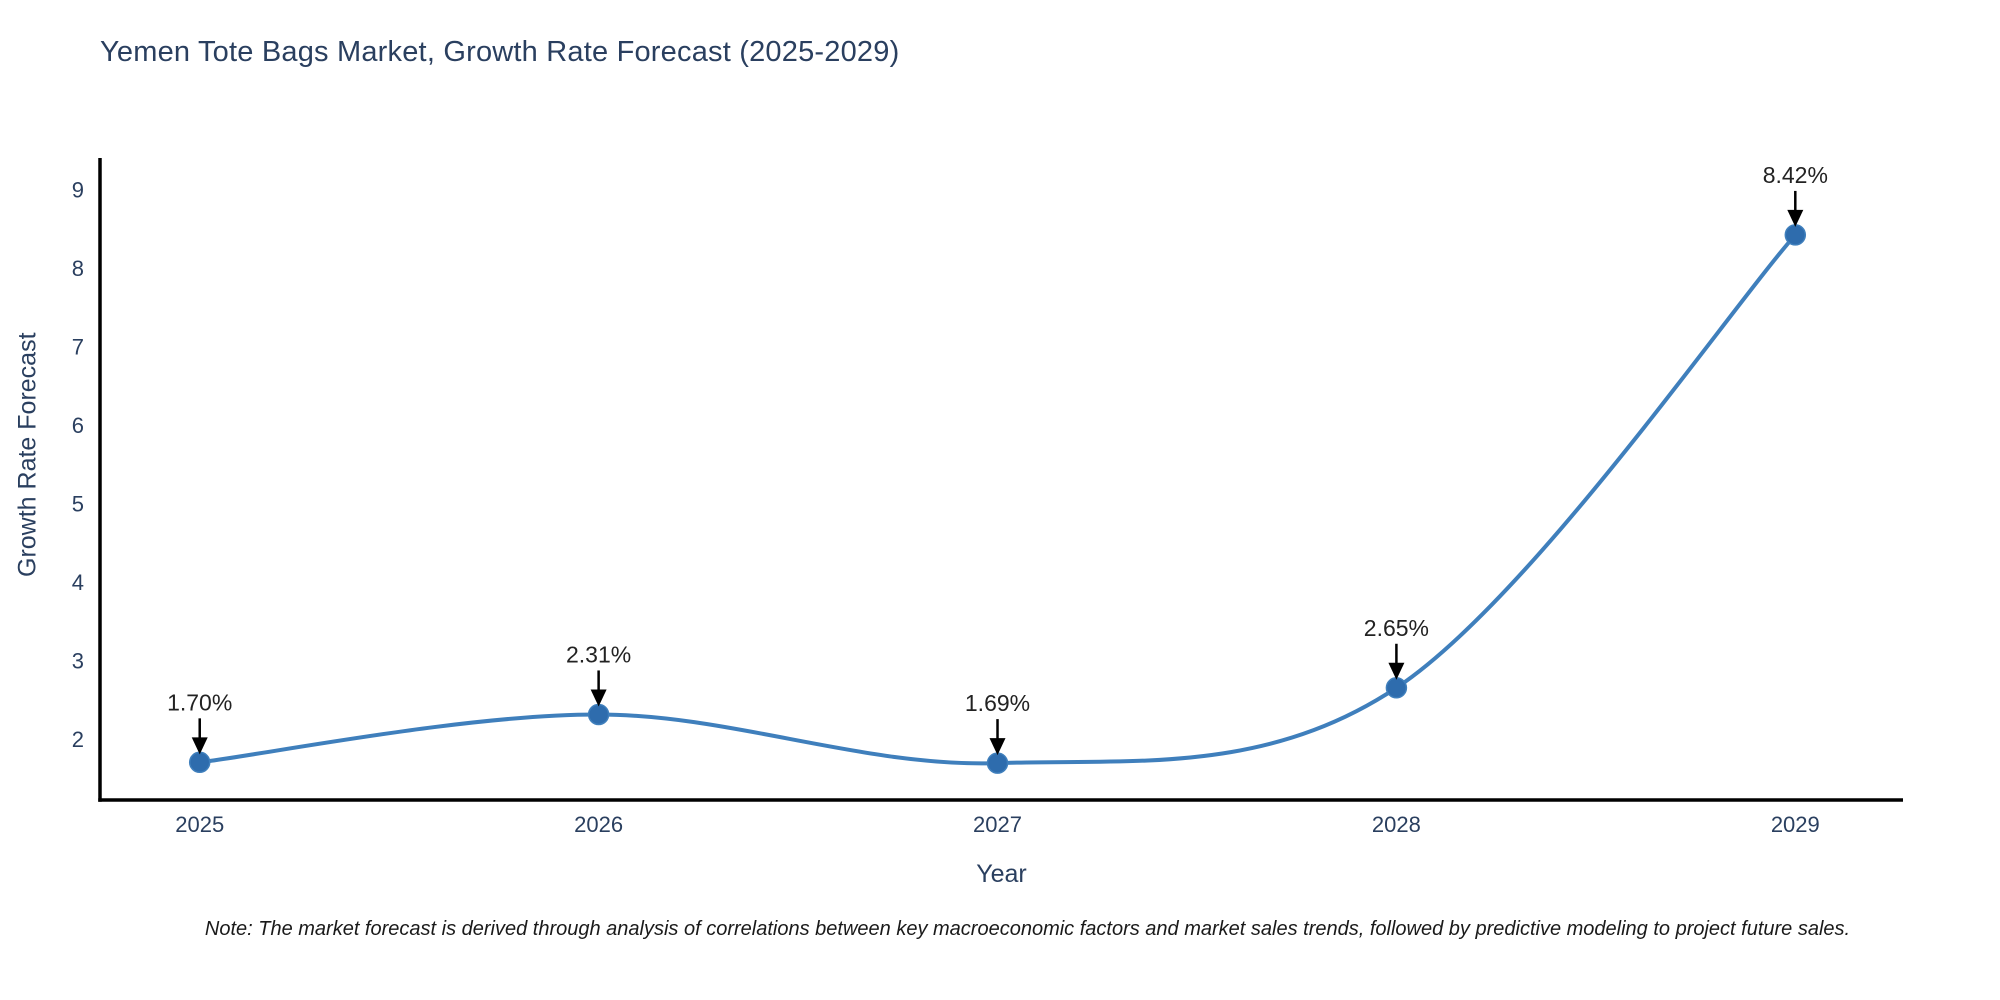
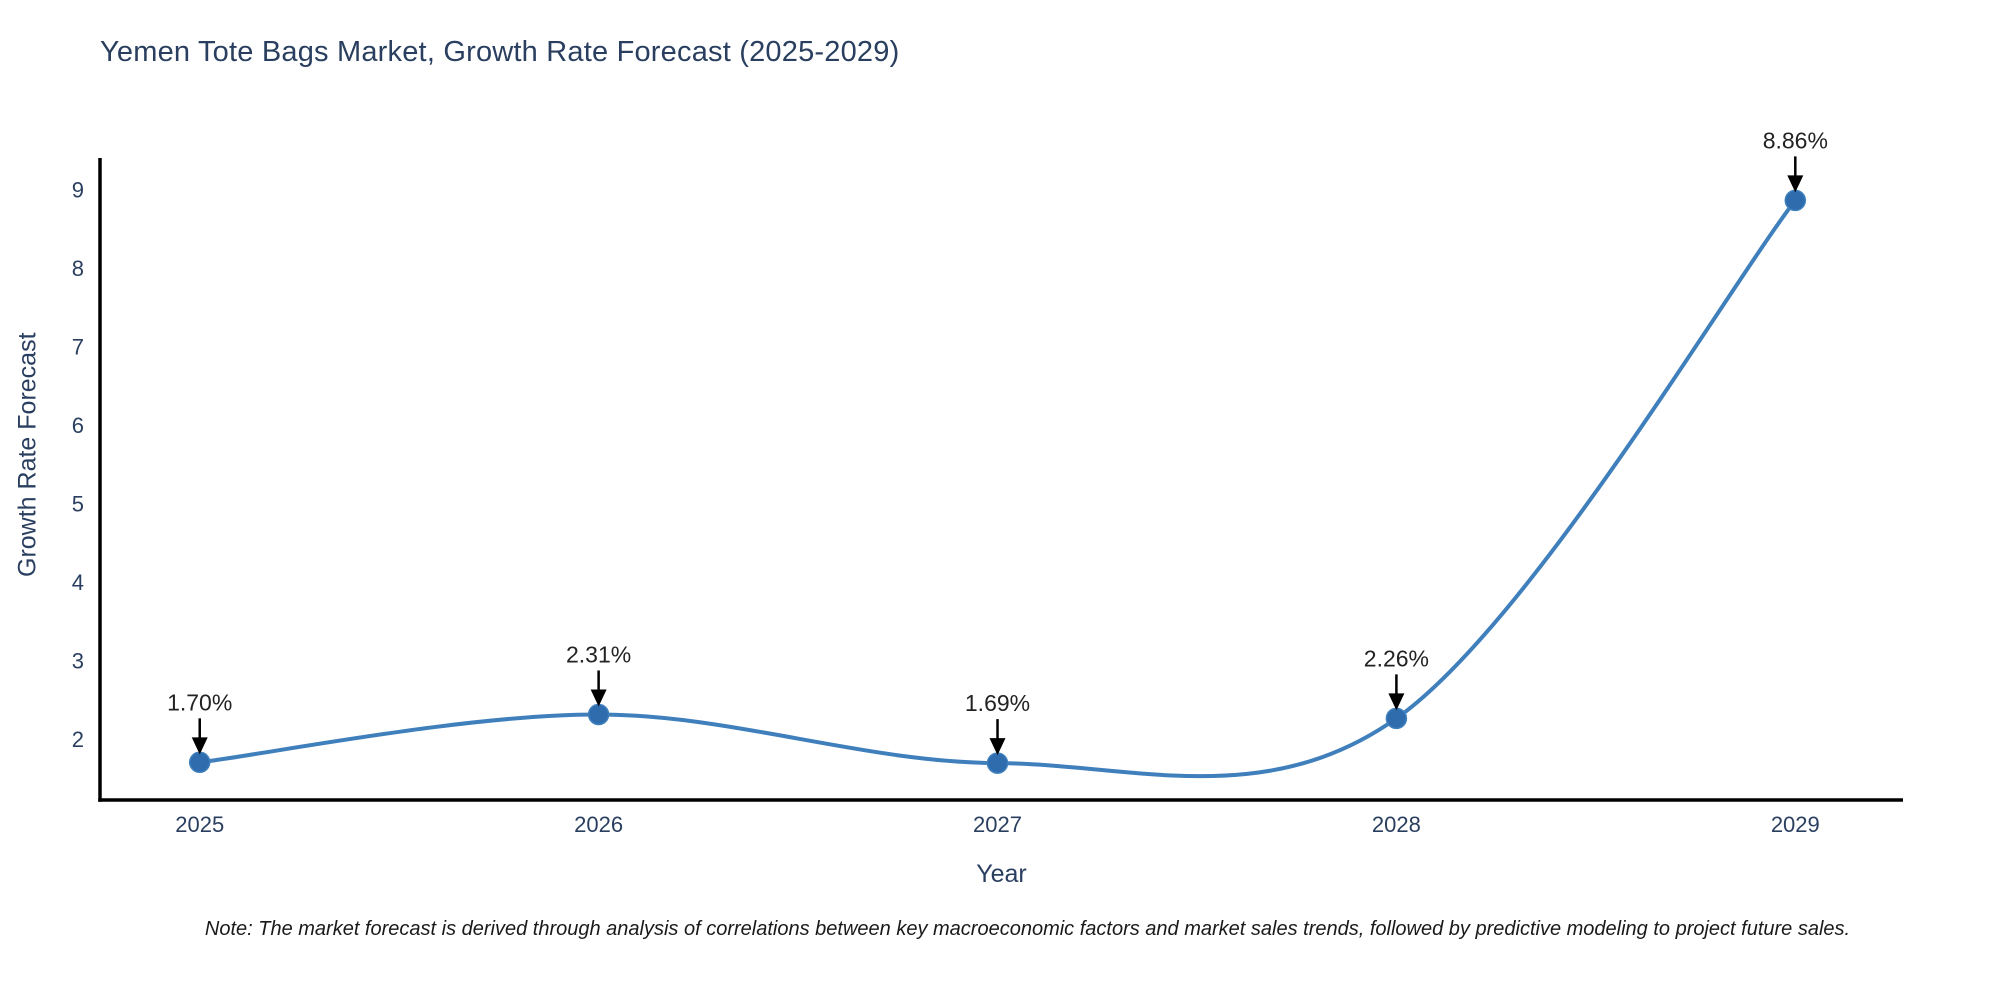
2028: 2.65% -> 2.26%
2029: 8.42% -> 8.86%
